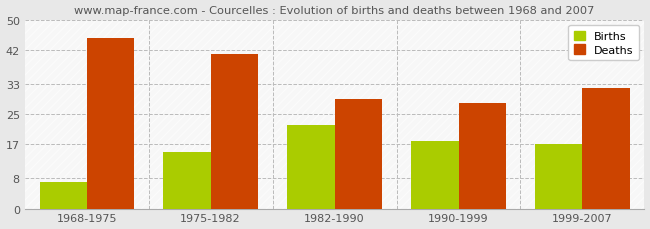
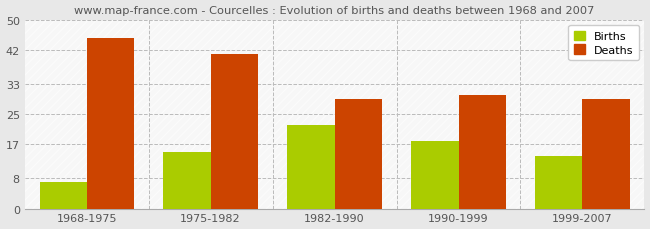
Deaths/1990-1999: 28 -> 30
Births/1999-2007: 17 -> 14
Deaths/1999-2007: 32 -> 29
